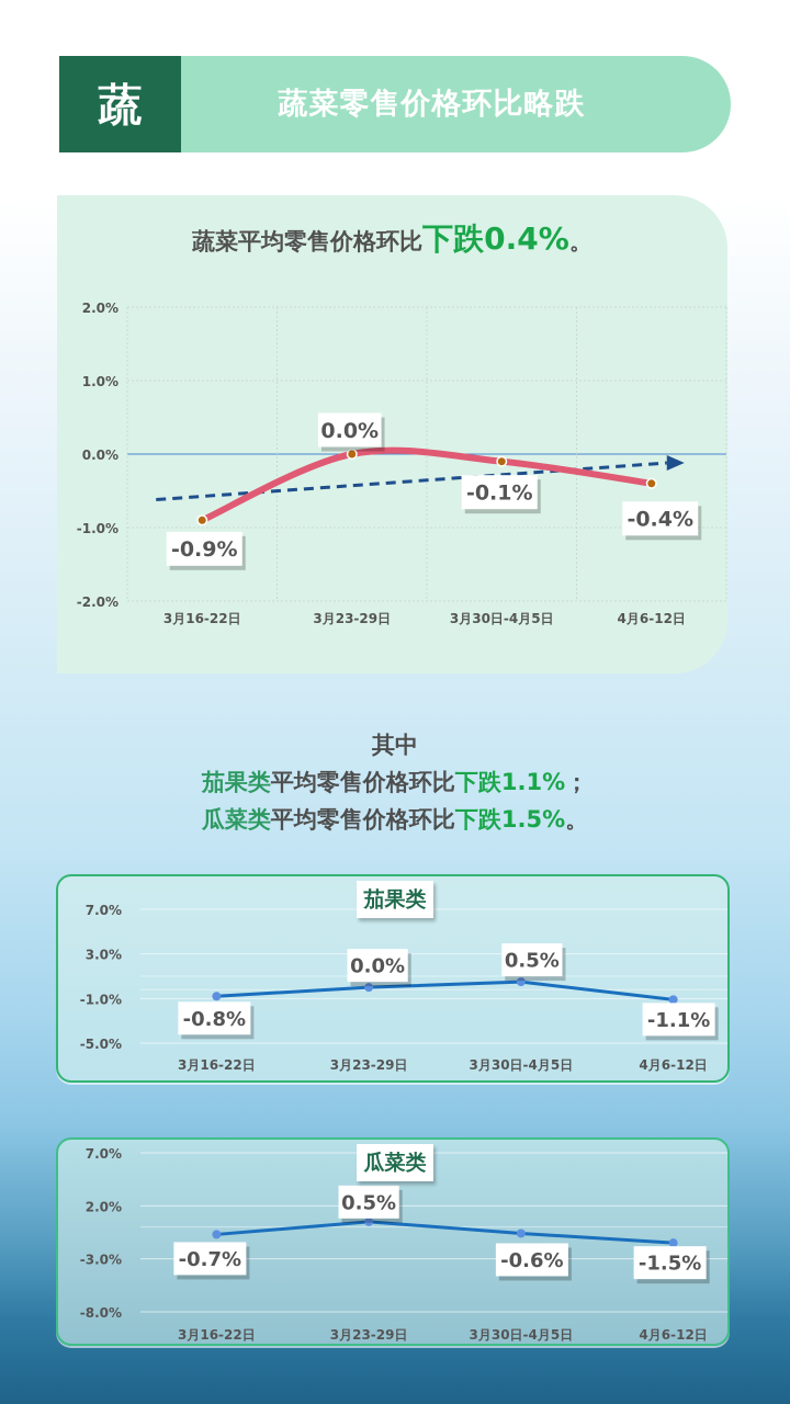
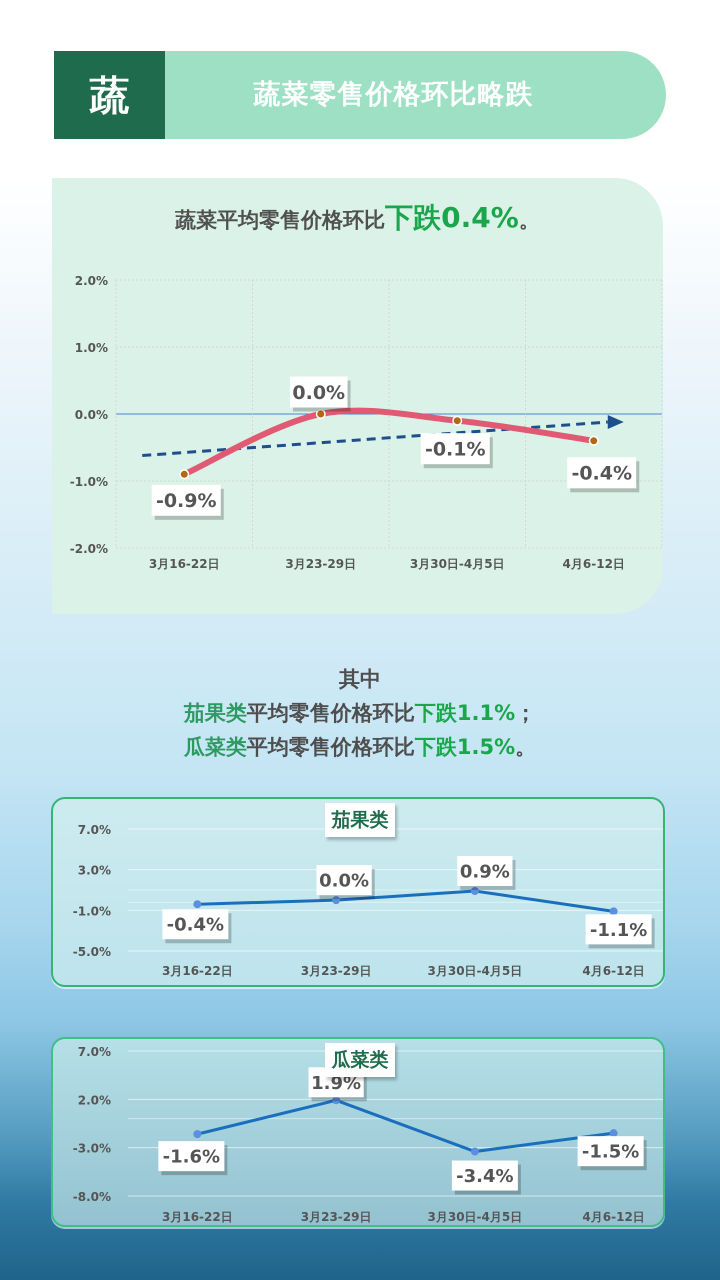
茄果类/3月16-22日: -0.8% -> -0.4%
茄果类/3月30日-4月5日: 0.5% -> 0.9%
瓜菜类/3月16-22日: -0.7% -> -1.6%
瓜菜类/3月23-29日: 0.5% -> 1.9%
瓜菜类/3月30日-4月5日: -0.6% -> -3.4%
